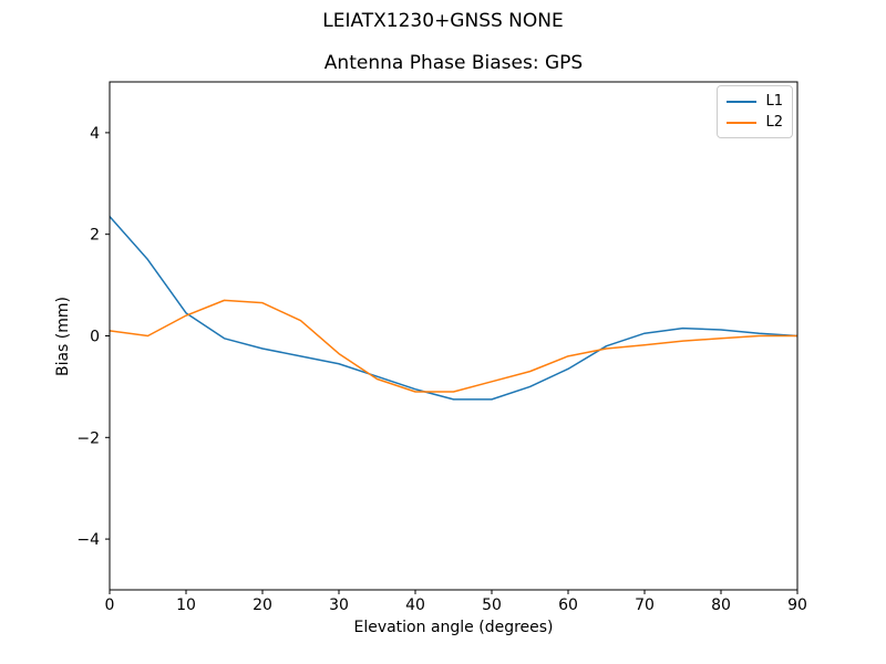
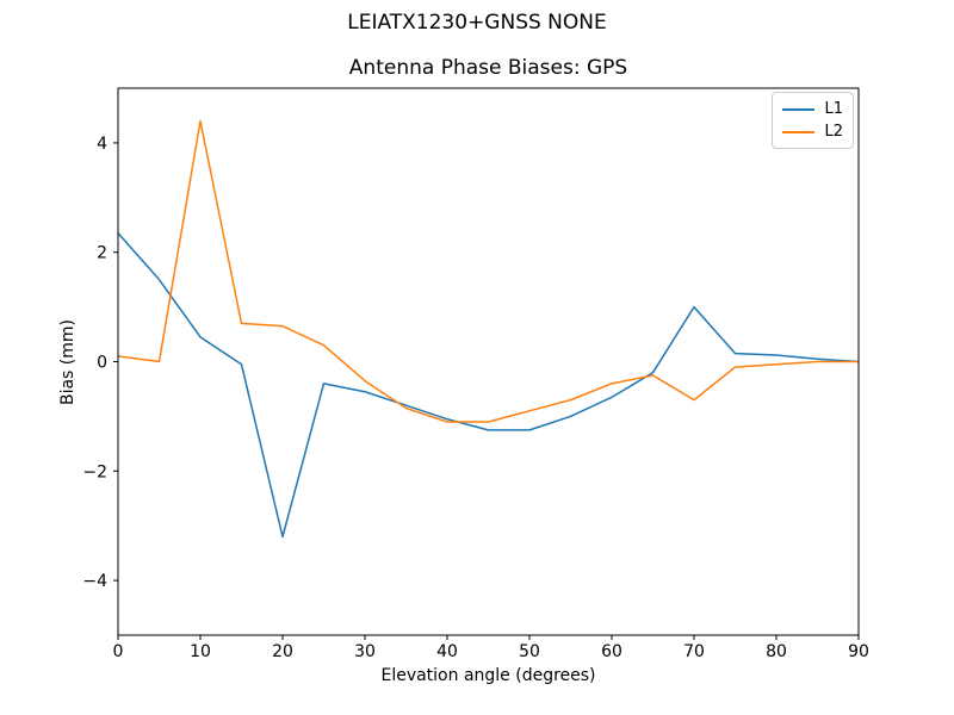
L2/10: 0.4 -> 4.4
L1/20: -0.2 -> -3.2
L1/70: 0.1 -> 1.0
L2/70: -0.2 -> -0.7
